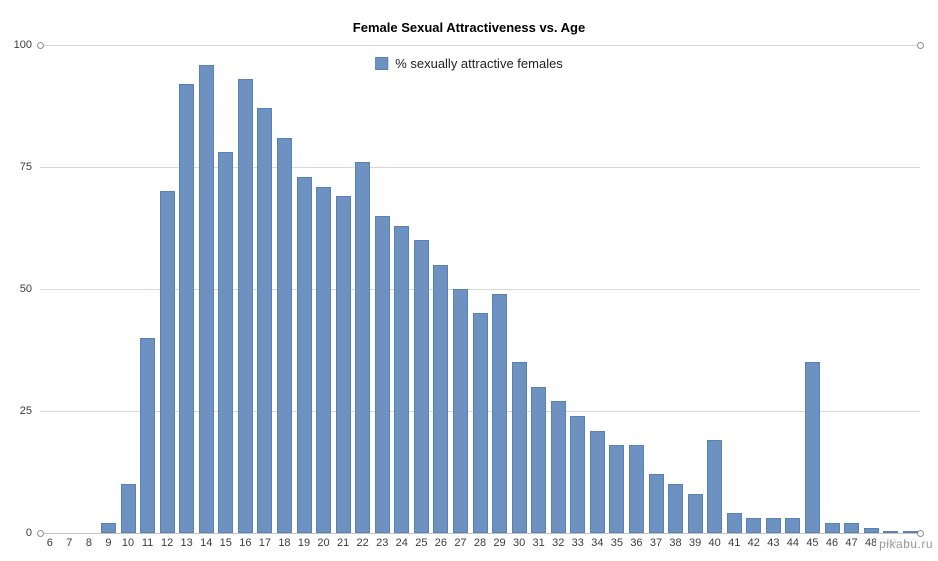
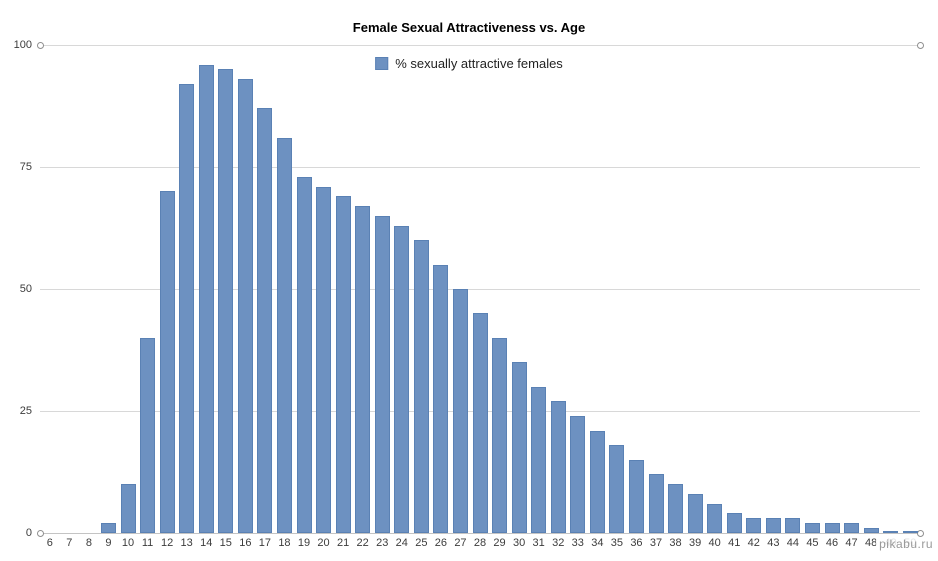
15: 78 -> 95
22: 76 -> 67
29: 49 -> 40
36: 18 -> 15
40: 19 -> 6
45: 35 -> 2
